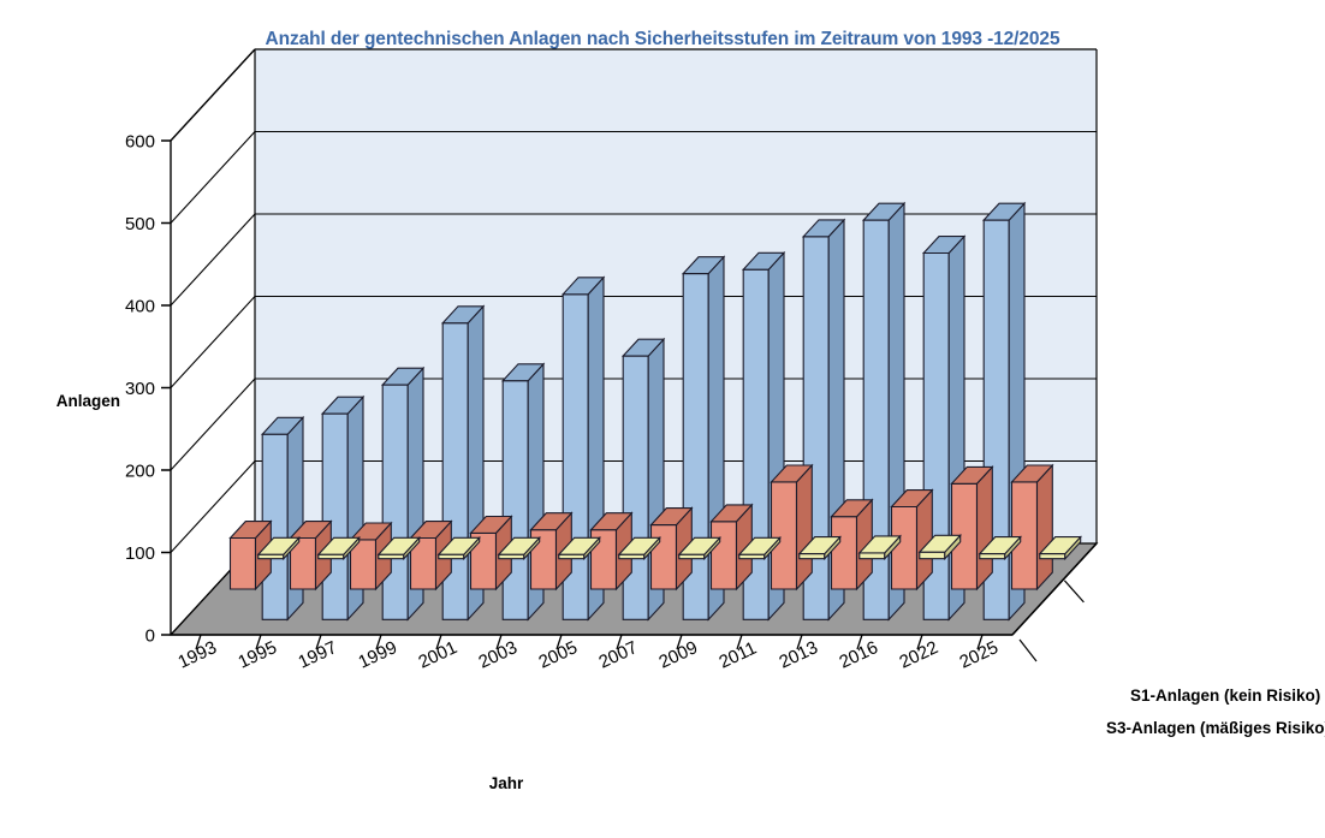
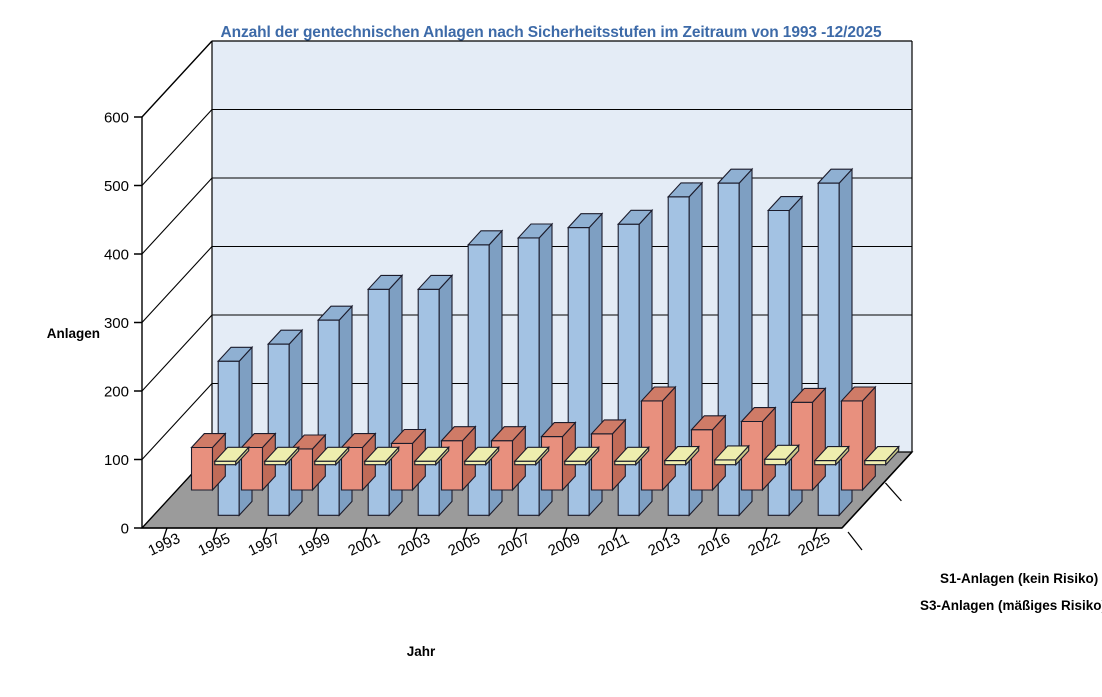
S1-Anlagen (kein Risiko)/2001: 360 -> 330
S1-Anlagen (kein Risiko)/2003: 290 -> 330
S1-Anlagen (kein Risiko)/2007: 320 -> 400
